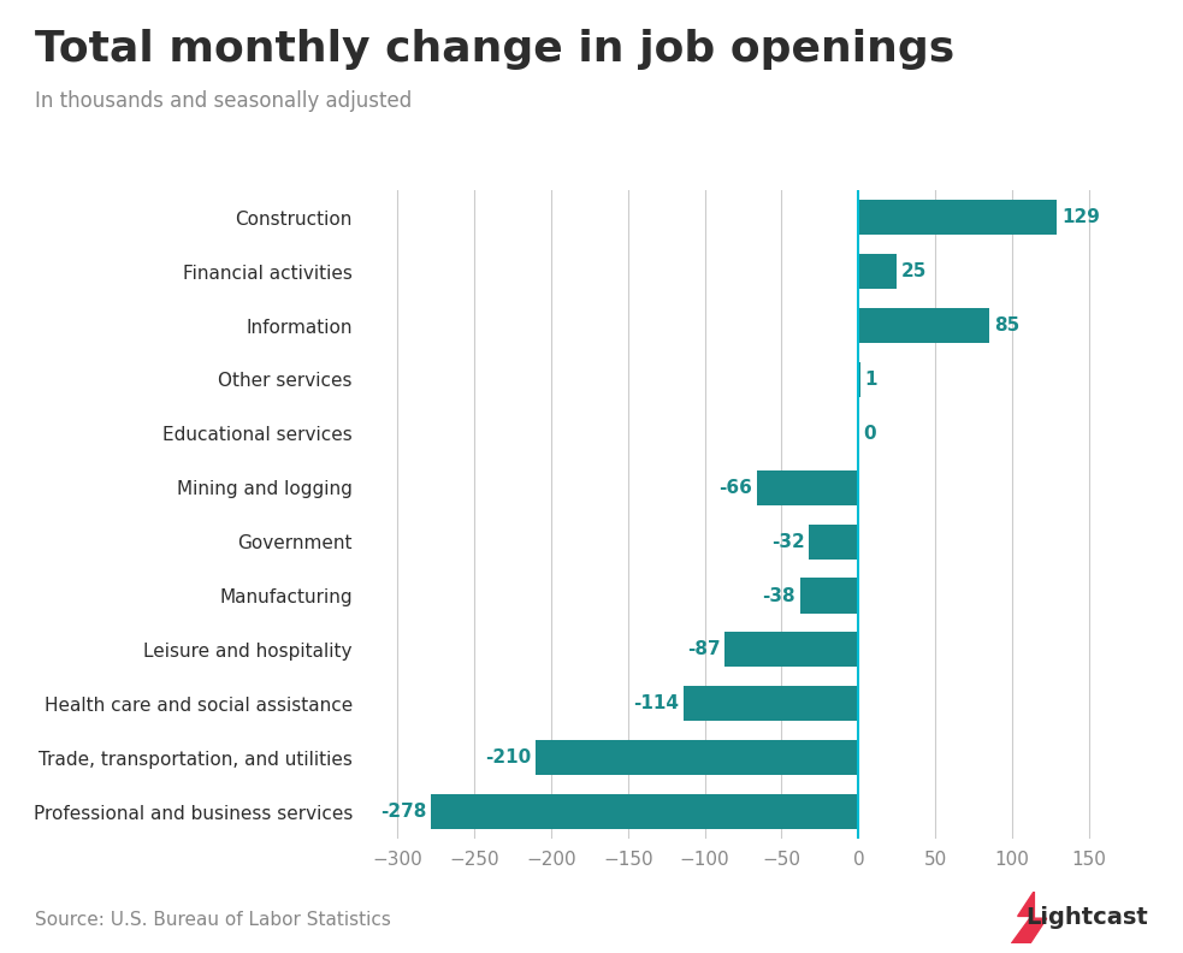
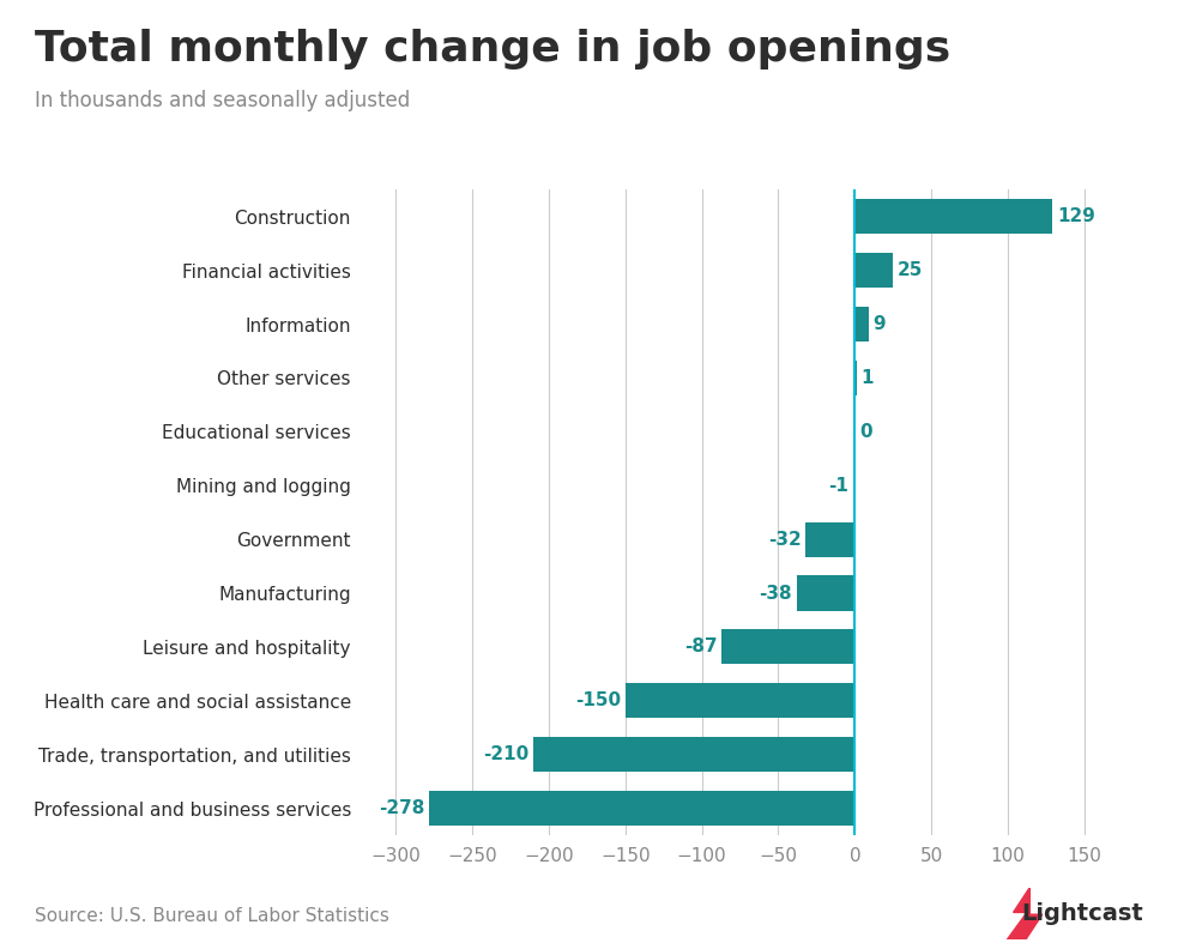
Information: 85 -> 9
Mining and logging: -66 -> -1
Health care and social assistance: -114 -> -150
